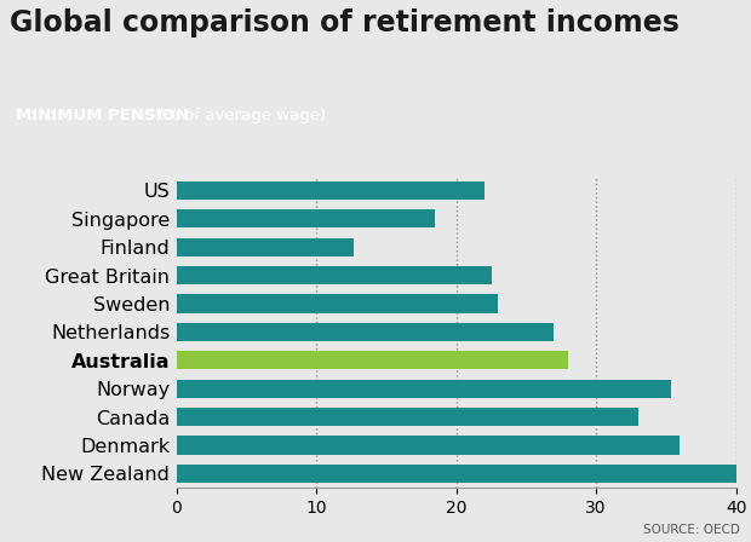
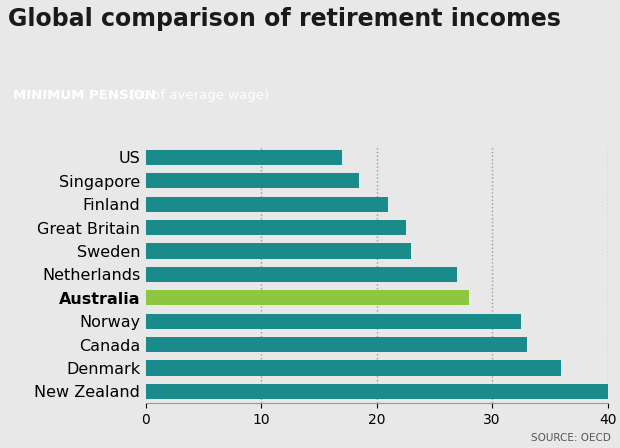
US: 22.0 -> 17.0
Finland: 12.7 -> 21.0
Norway: 35.4 -> 32.5
